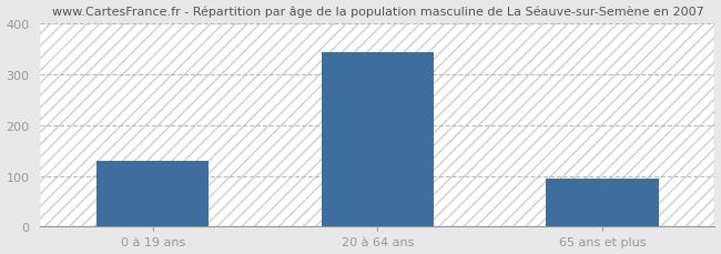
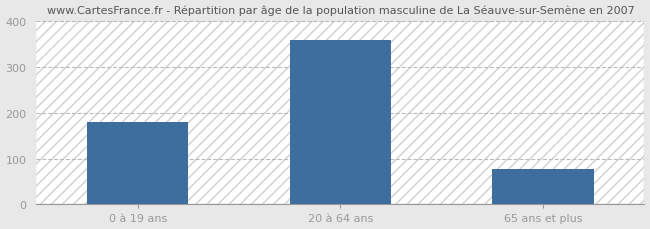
0 à 19 ans: 130 -> 180
20 à 64 ans: 345 -> 360
65 ans et plus: 95 -> 78
